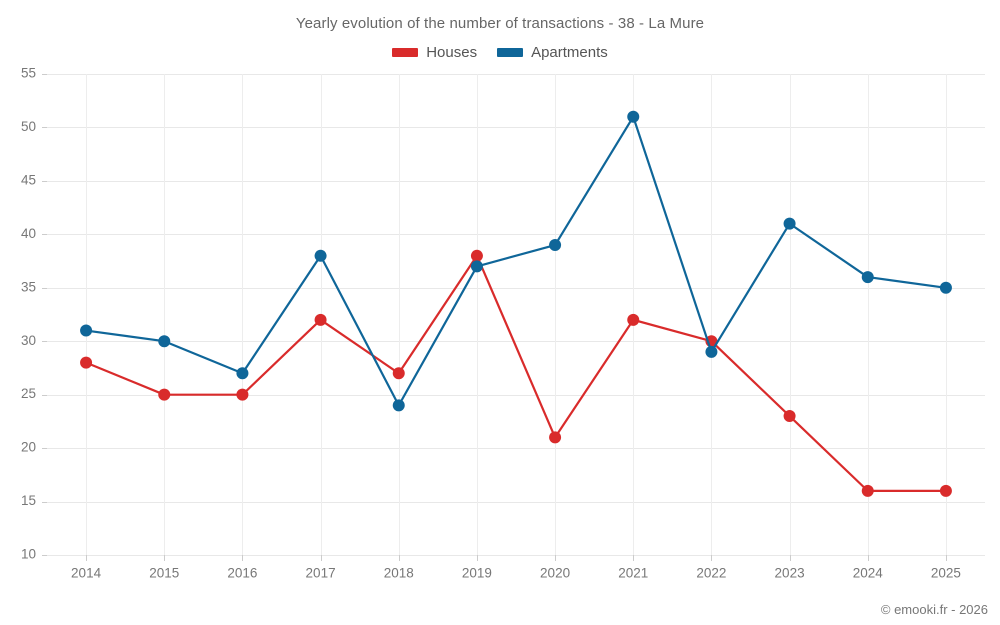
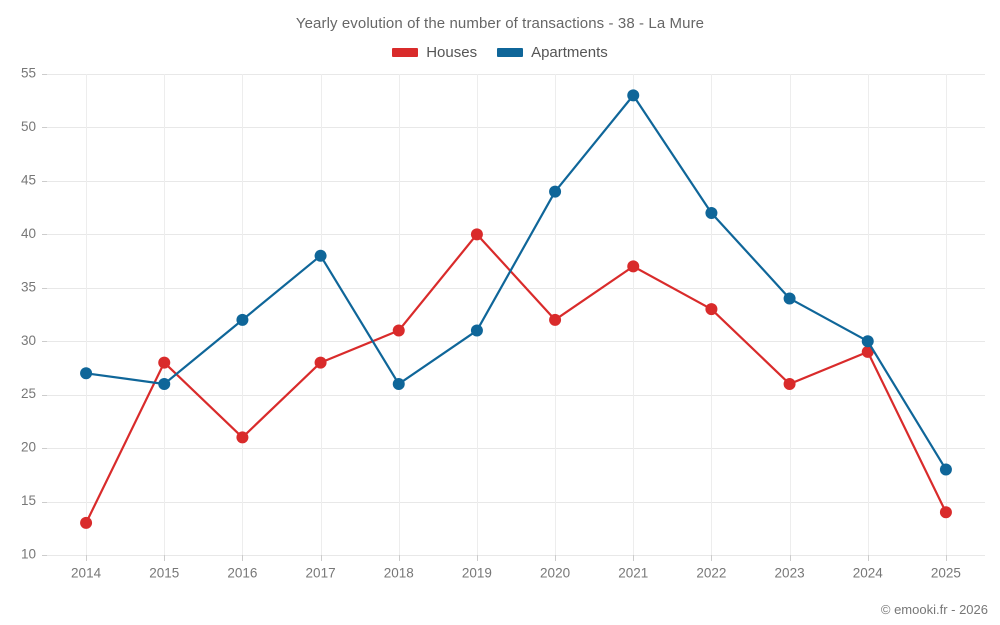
Houses/2014: 28 -> 13
Apartments/2014: 31 -> 27
Houses/2015: 25 -> 28
Apartments/2015: 30 -> 26
Houses/2016: 25 -> 21
Apartments/2016: 27 -> 32
Houses/2017: 32 -> 28
Houses/2018: 27 -> 31
Apartments/2018: 24 -> 26
Houses/2019: 38 -> 40
Apartments/2019: 37 -> 31
Houses/2020: 21 -> 32
Apartments/2020: 39 -> 44
Houses/2021: 32 -> 37
Apartments/2021: 51 -> 53
Houses/2022: 30 -> 33
Apartments/2022: 29 -> 42
Houses/2023: 23 -> 26
Apartments/2023: 41 -> 34
Houses/2024: 16 -> 29
Apartments/2024: 36 -> 30
Houses/2025: 16 -> 14
Apartments/2025: 35 -> 18
